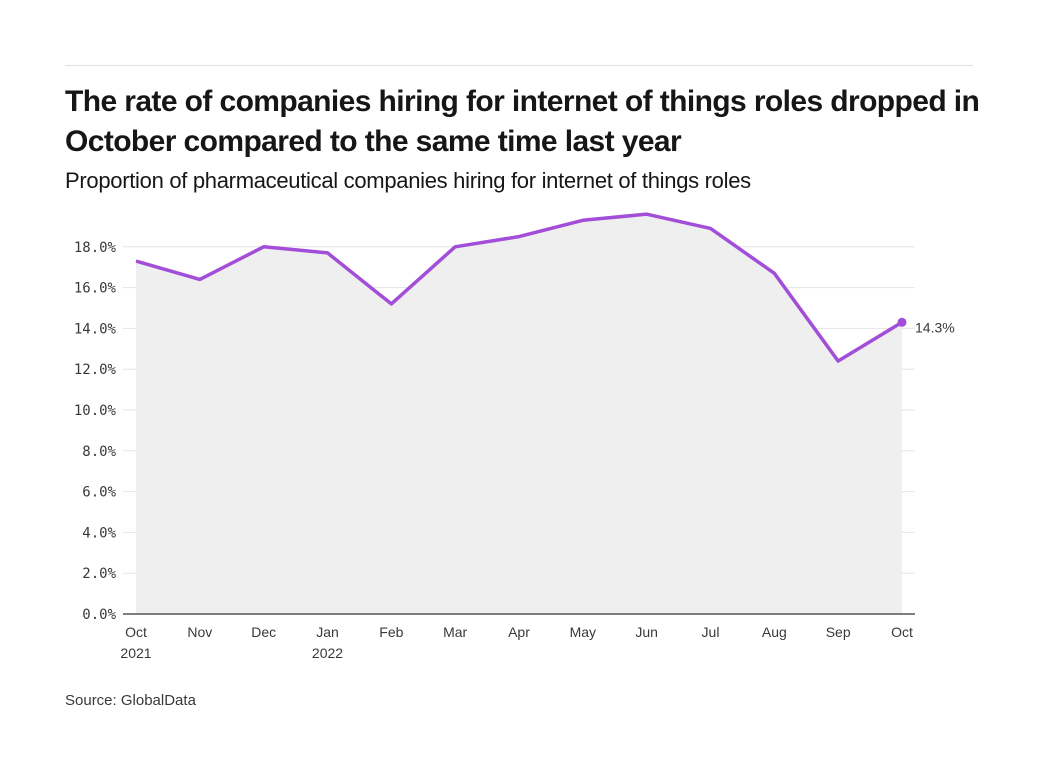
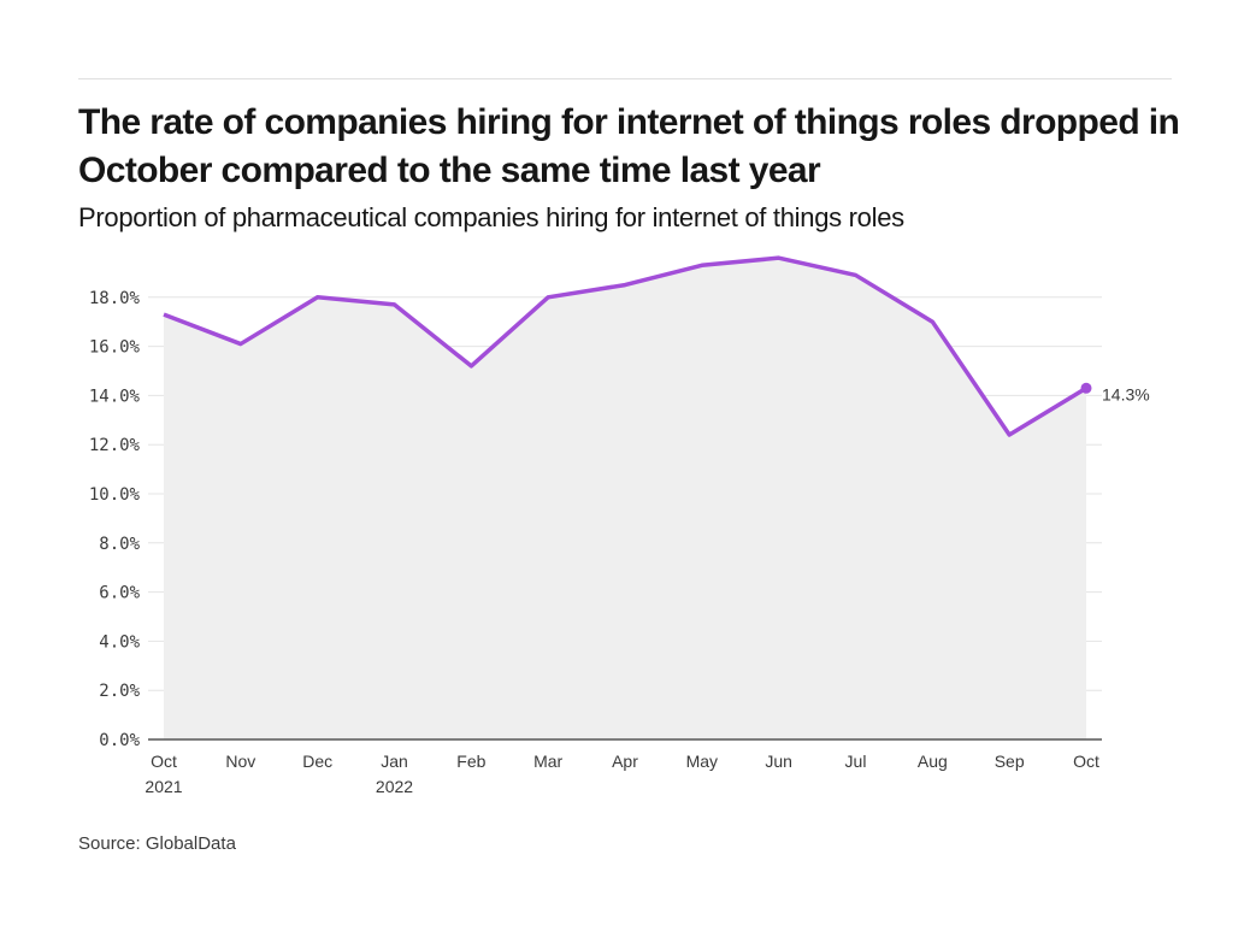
Nov: 16.4% -> 16.1%
Aug: 16.7% -> 17.0%
